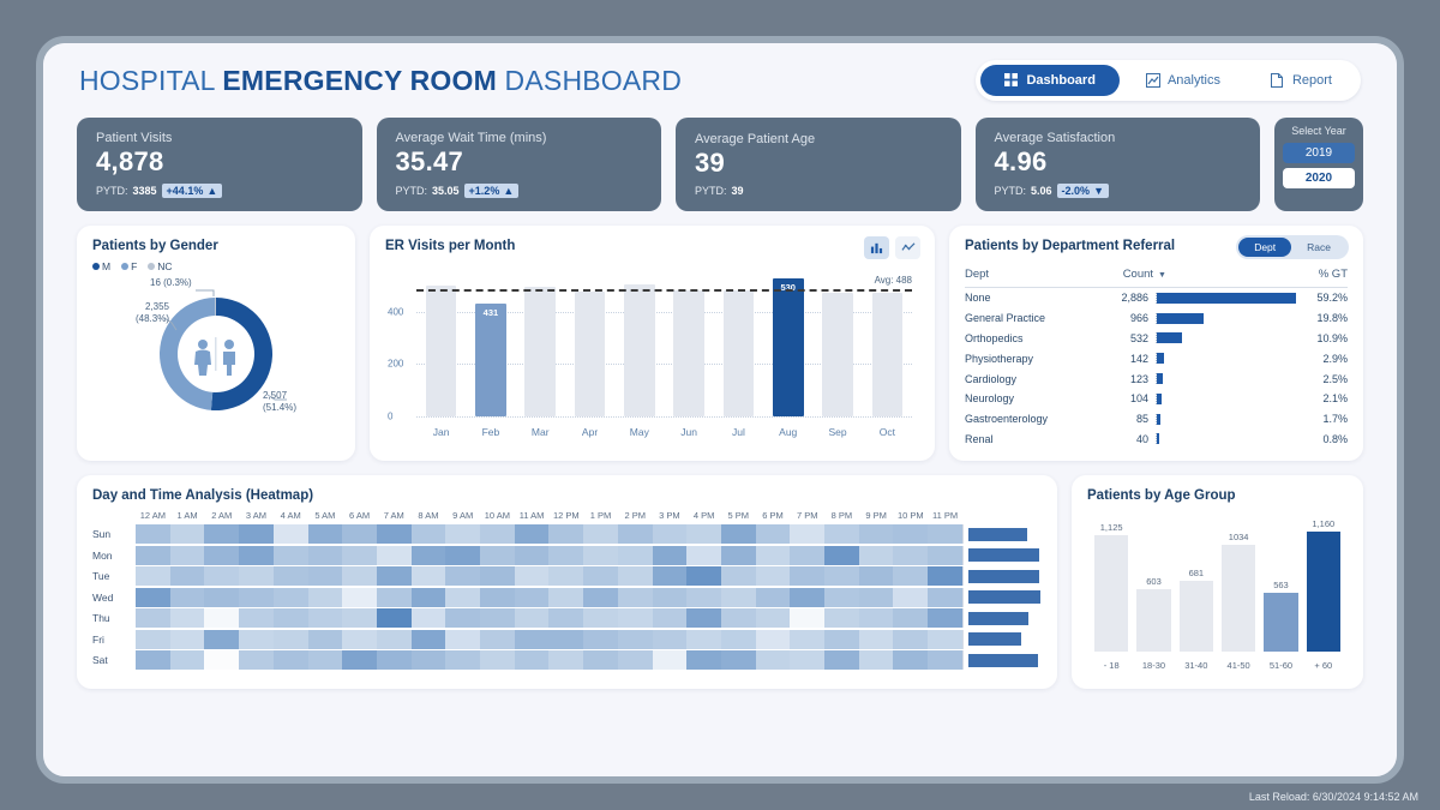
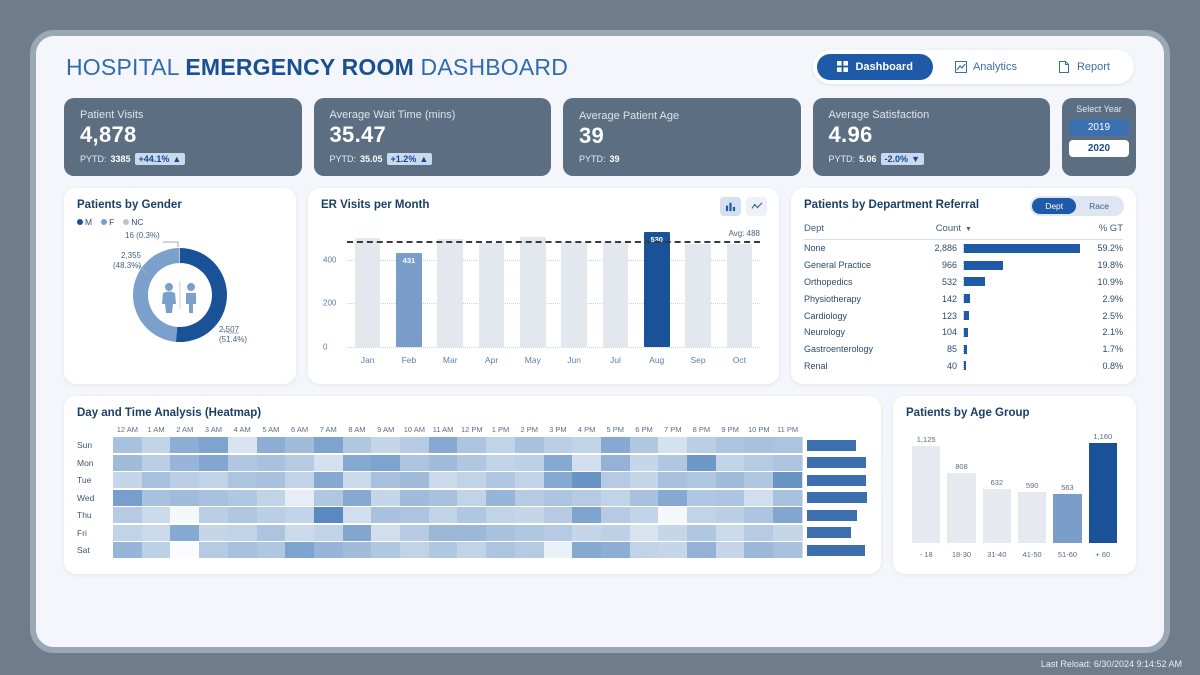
Patients by Age Group/18-30: 603 -> 808
Patients by Age Group/31-40: 681 -> 632
Patients by Age Group/41-50: 1034 -> 590
